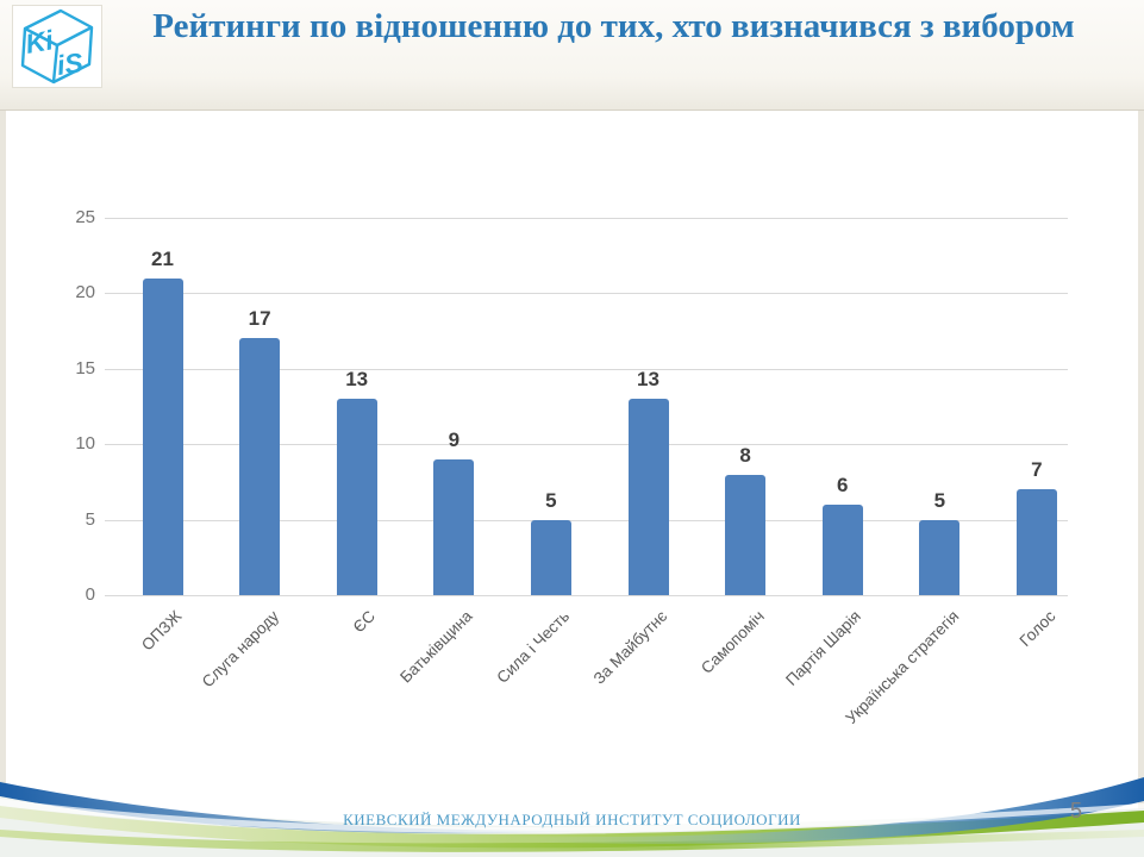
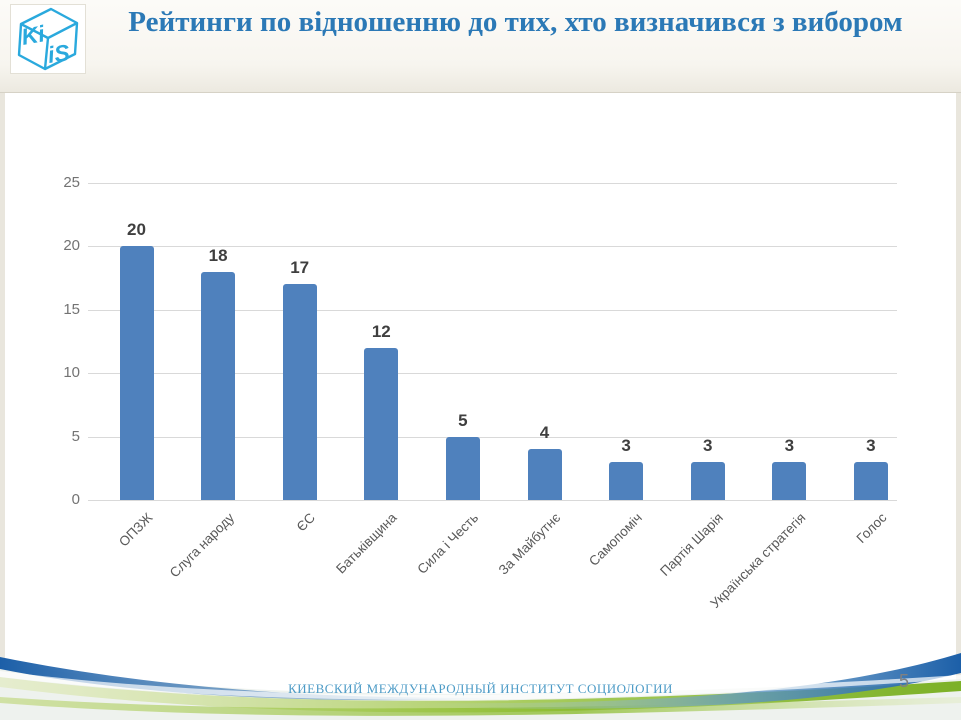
ОПЗЖ: 21 -> 20
Слуга народу: 17 -> 18
ЄС: 13 -> 17
Батьківщина: 9 -> 12
За Майбутнє: 13 -> 4
Самопоміч: 8 -> 3
Партія Шарія: 6 -> 3
Українська стратегія: 5 -> 3
Голос: 7 -> 3
